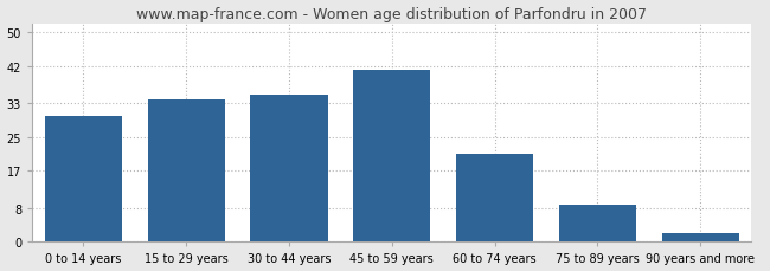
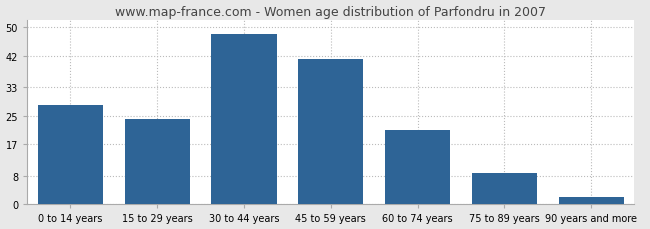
0 to 14 years: 30 -> 28
15 to 29 years: 34 -> 24
30 to 44 years: 35 -> 48
